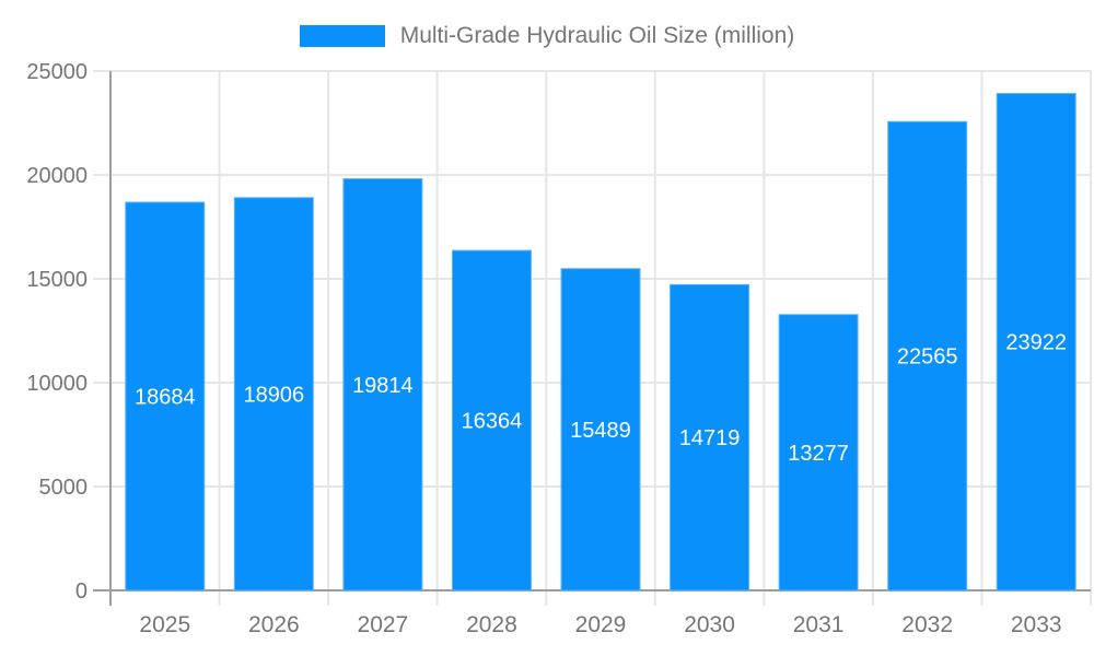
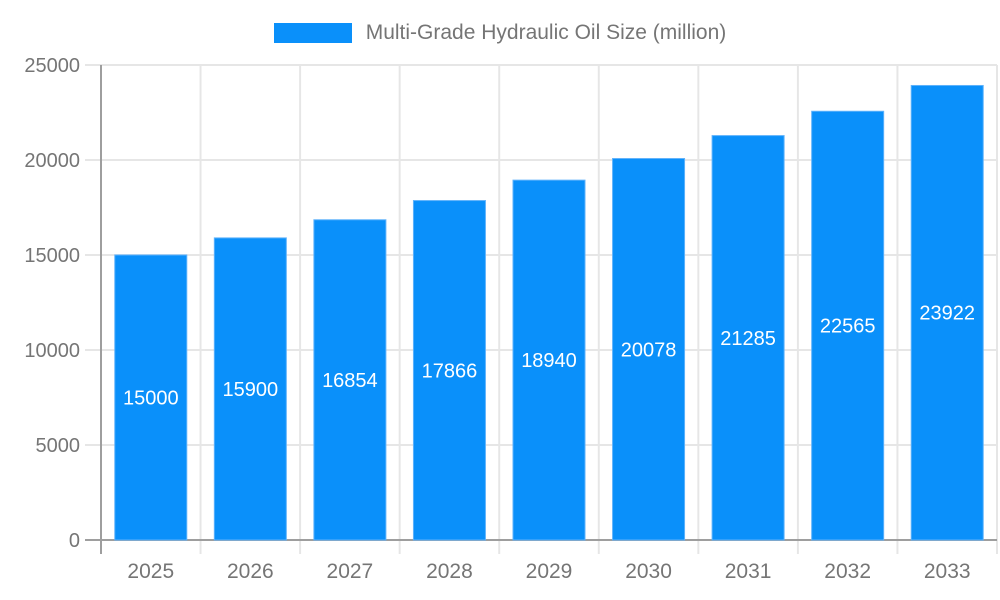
2025: 18684 -> 15000
2026: 18906 -> 15900
2027: 19814 -> 16854
2028: 16364 -> 17866
2029: 15489 -> 18940
2030: 14719 -> 20078
2031: 13277 -> 21285
